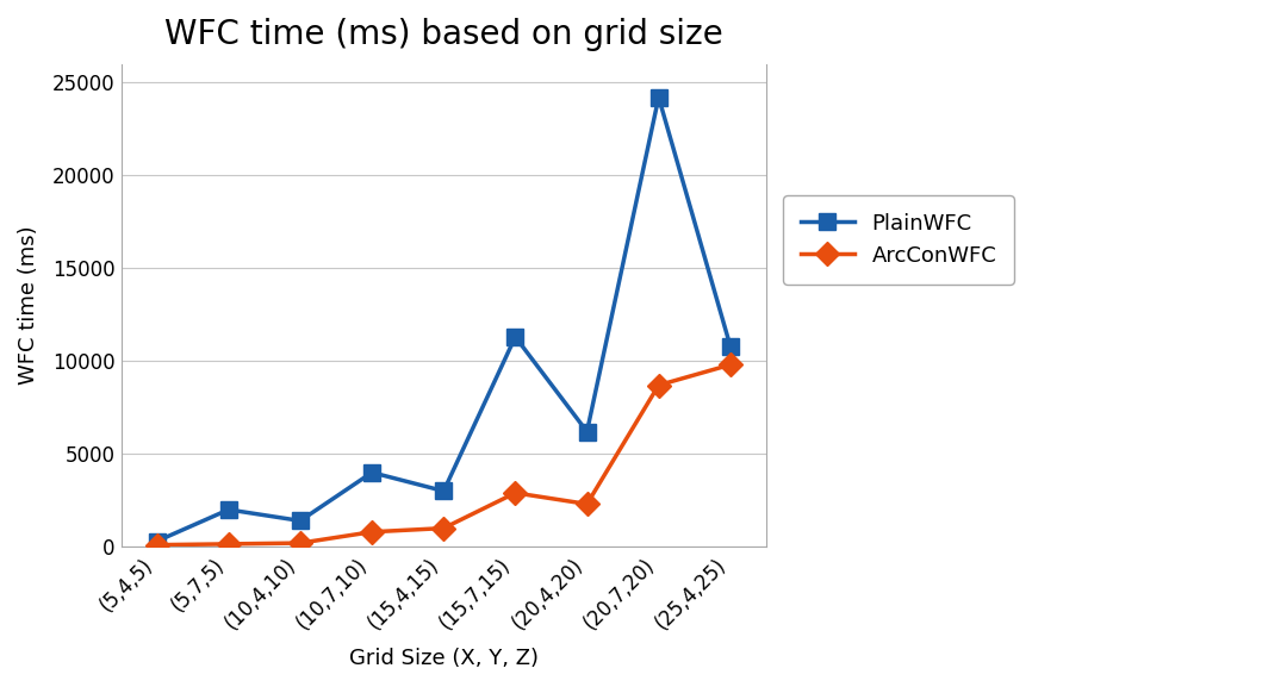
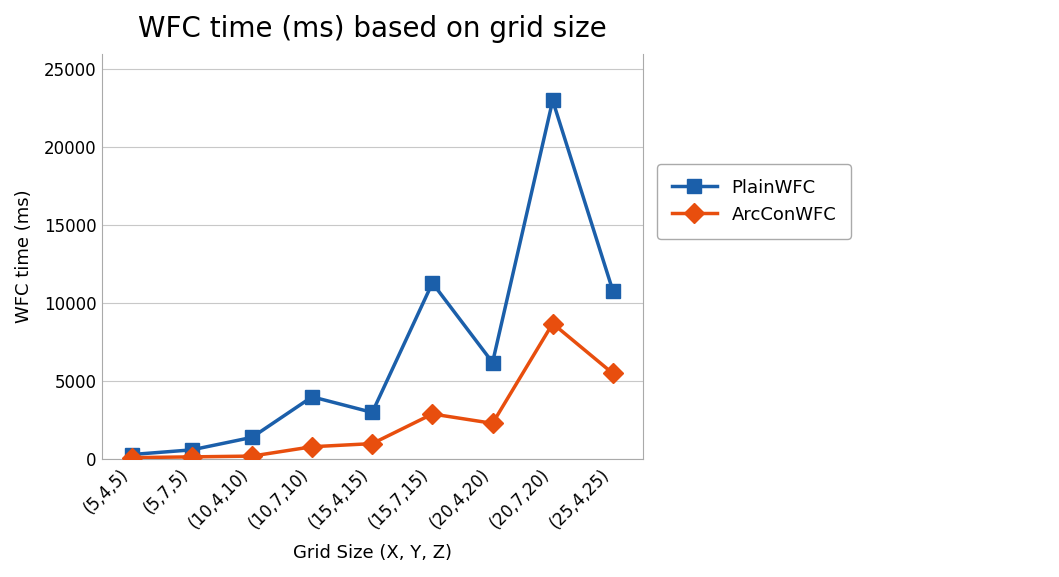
PlainWFC/(5,7,5): 2000 -> 600
PlainWFC/(20,7,20): 24200 -> 23000
ArcConWFC/(25,4,25): 9800 -> 5500
